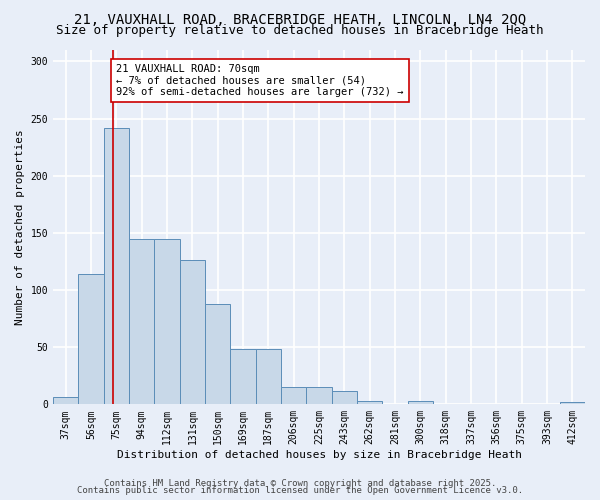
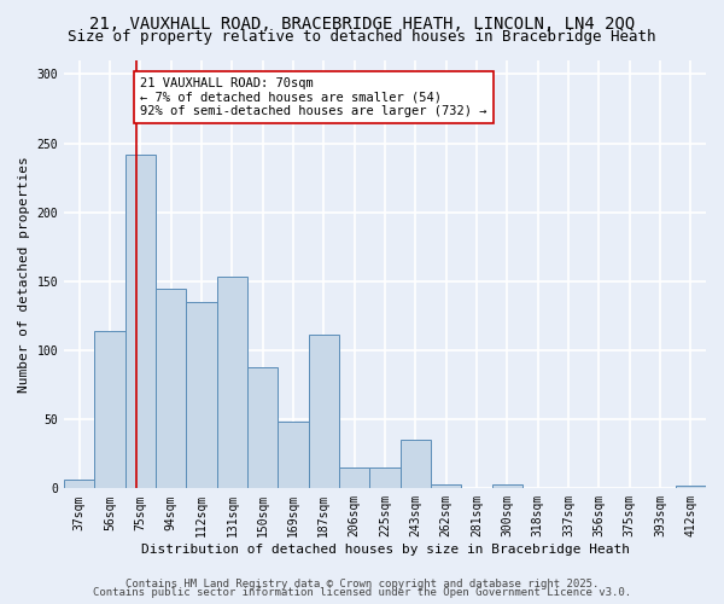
112sqm: 145 -> 135
131sqm: 126 -> 153
187sqm: 48 -> 111
243sqm: 12 -> 35
